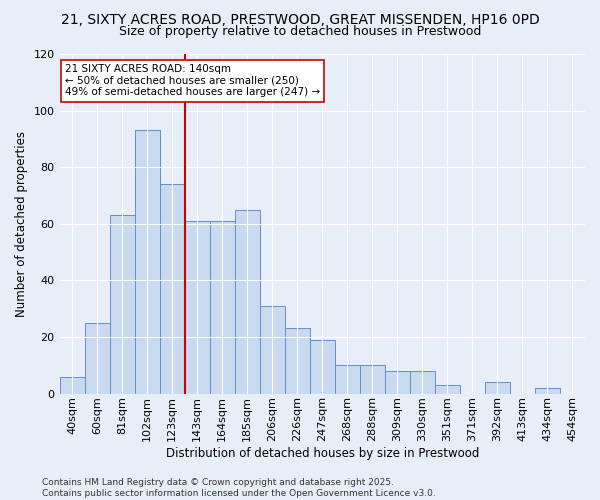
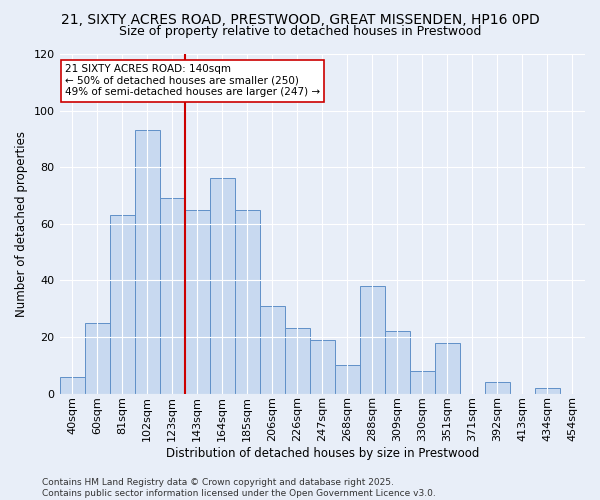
123sqm: 74 -> 69
143sqm: 61 -> 65
164sqm: 61 -> 76
288sqm: 10 -> 38
309sqm: 8 -> 22
351sqm: 3 -> 18
